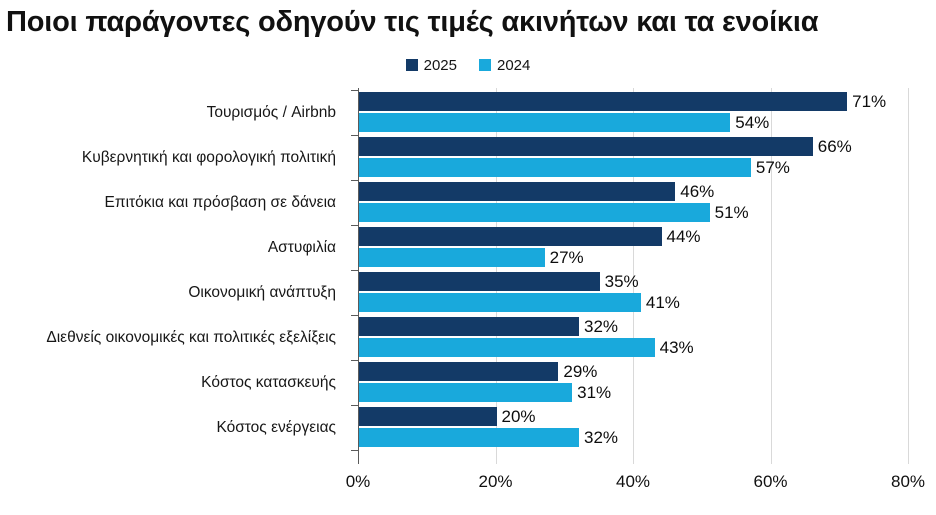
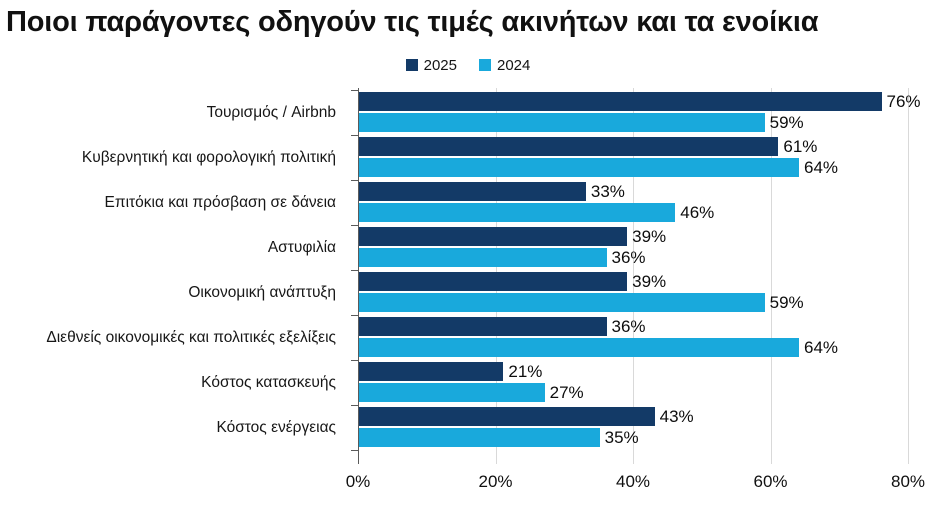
2025/Τουρισμός / Airbnb: 71% -> 76%
2024/Τουρισμός / Airbnb: 54% -> 59%
2025/Κυβερνητική και φορολογική πολιτική: 66% -> 61%
2024/Κυβερνητική και φορολογική πολιτική: 57% -> 64%
2025/Επιτόκια και πρόσβαση σε δάνεια: 46% -> 33%
2024/Επιτόκια και πρόσβαση σε δάνεια: 51% -> 46%
2025/Αστυφιλία: 44% -> 39%
2024/Αστυφιλία: 27% -> 36%
2025/Οικονομική ανάπτυξη: 35% -> 39%
2024/Οικονομική ανάπτυξη: 41% -> 59%
2025/Διεθνείς οικονομικές και πολιτικές εξελίξεις: 32% -> 36%
2024/Διεθνείς οικονομικές και πολιτικές εξελίξεις: 43% -> 64%
2025/Κόστος κατασκευής: 29% -> 21%
2024/Κόστος κατασκευής: 31% -> 27%
2025/Κόστος ενέργειας: 20% -> 43%
2024/Κόστος ενέργειας: 32% -> 35%
